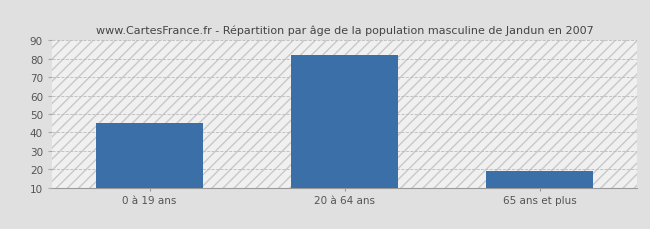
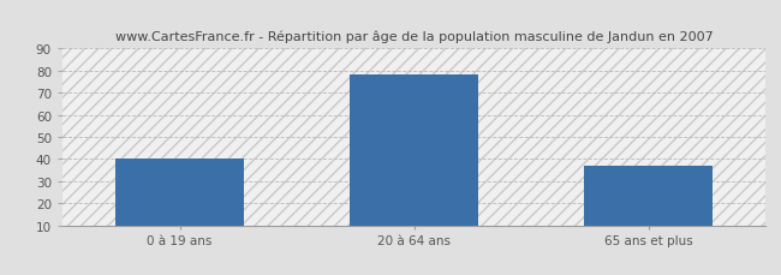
0 à 19 ans: 45 -> 40
20 à 64 ans: 82 -> 78
65 ans et plus: 19 -> 37
